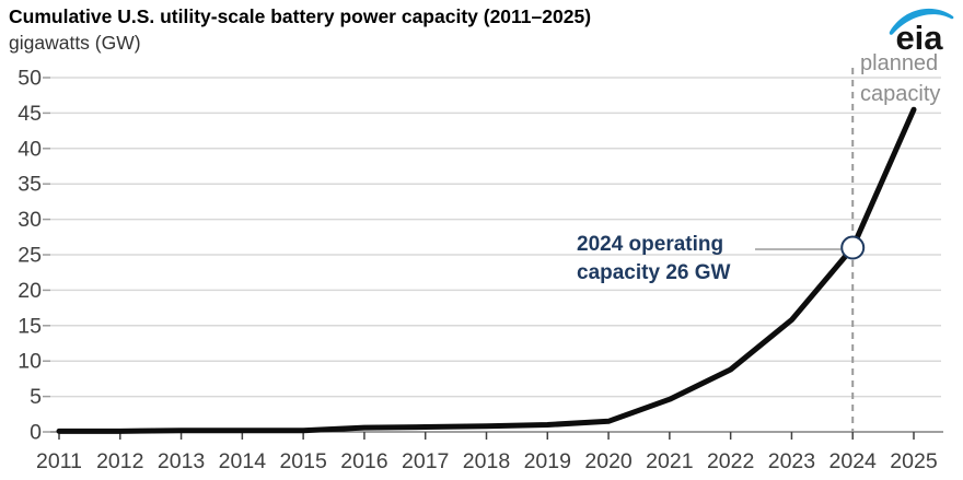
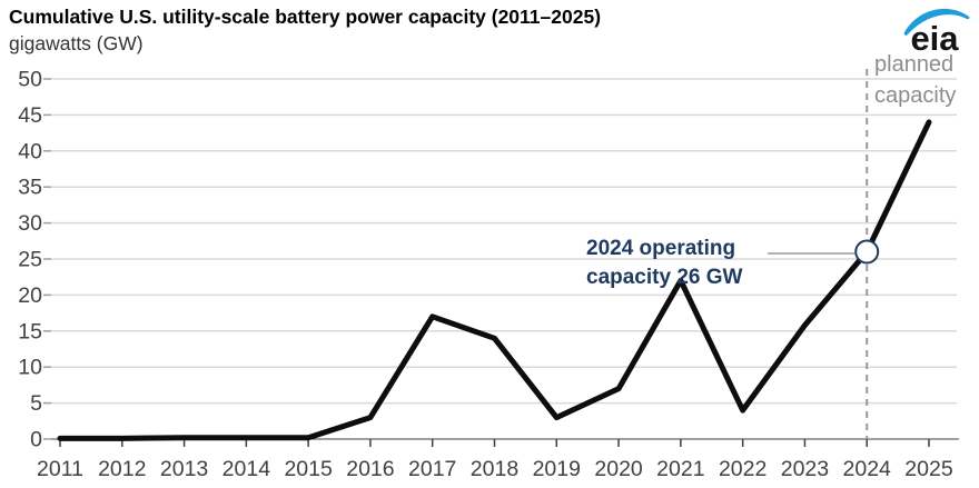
2016: 1 -> 3
2017: 1 -> 17
2018: 1 -> 14
2019: 1 -> 3
2020: 2 -> 7
2021: 5 -> 22
2022: 9 -> 4
2025: 46 -> 44
